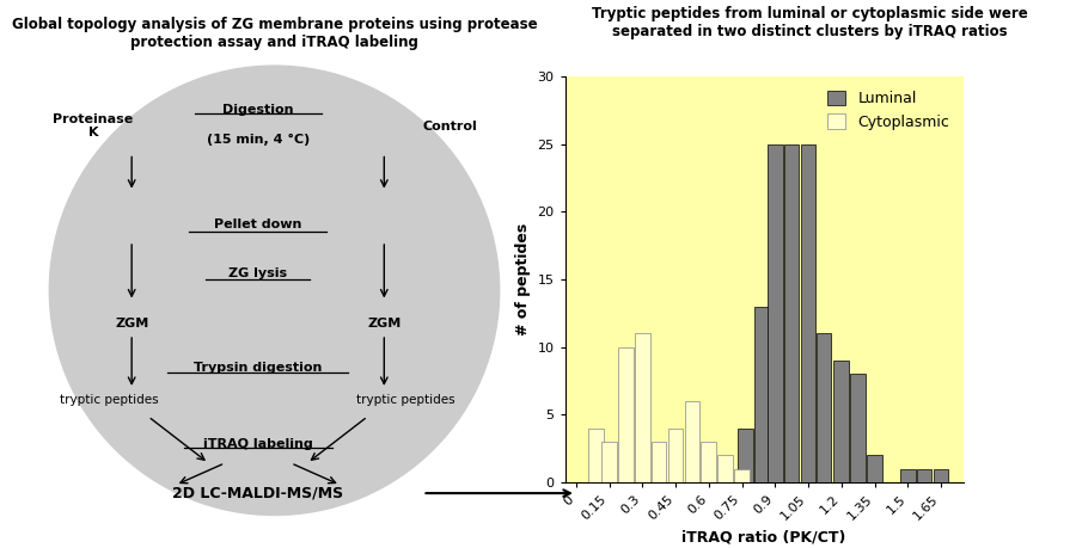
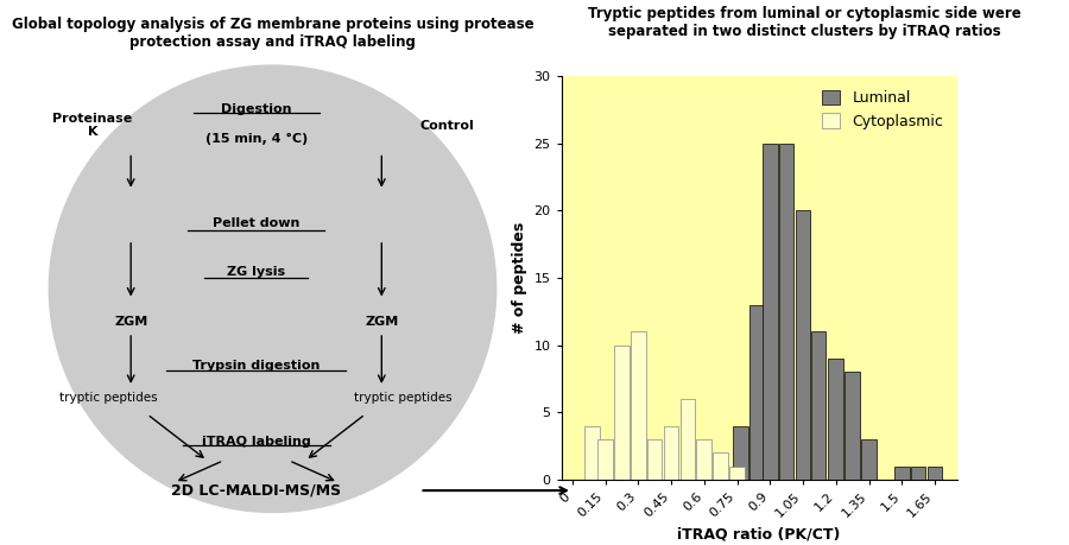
Luminal/1.05: 25 -> 20
Luminal/1.35: 2 -> 3
